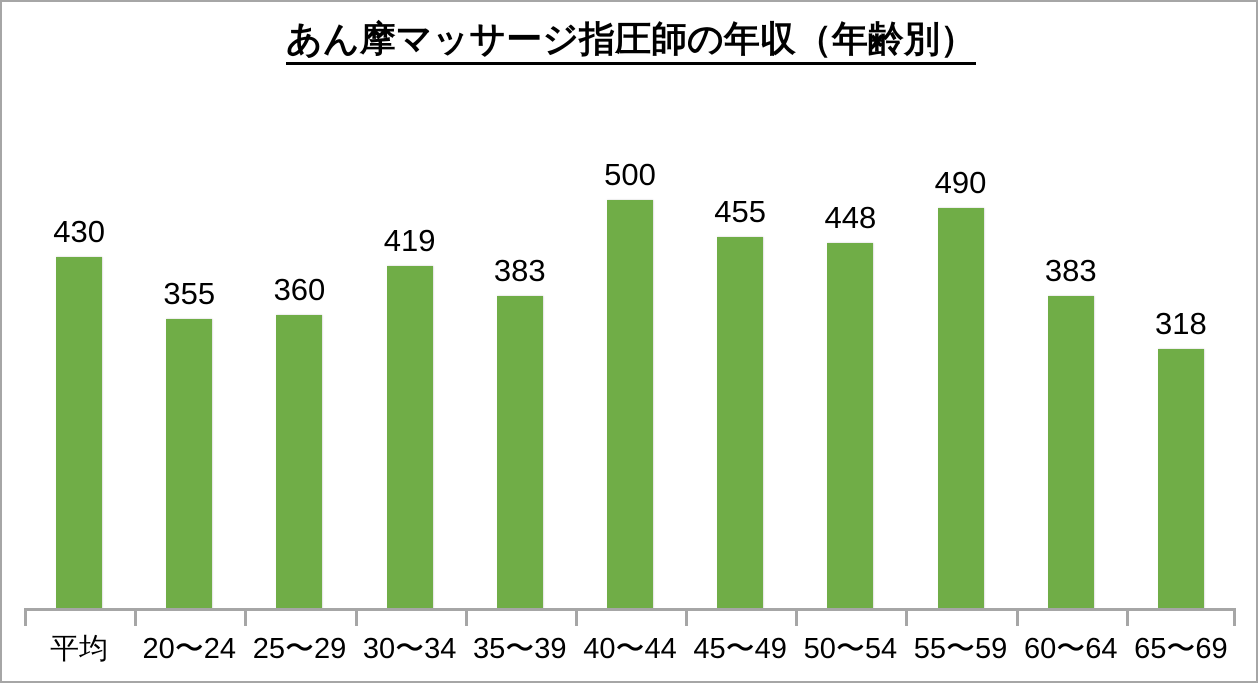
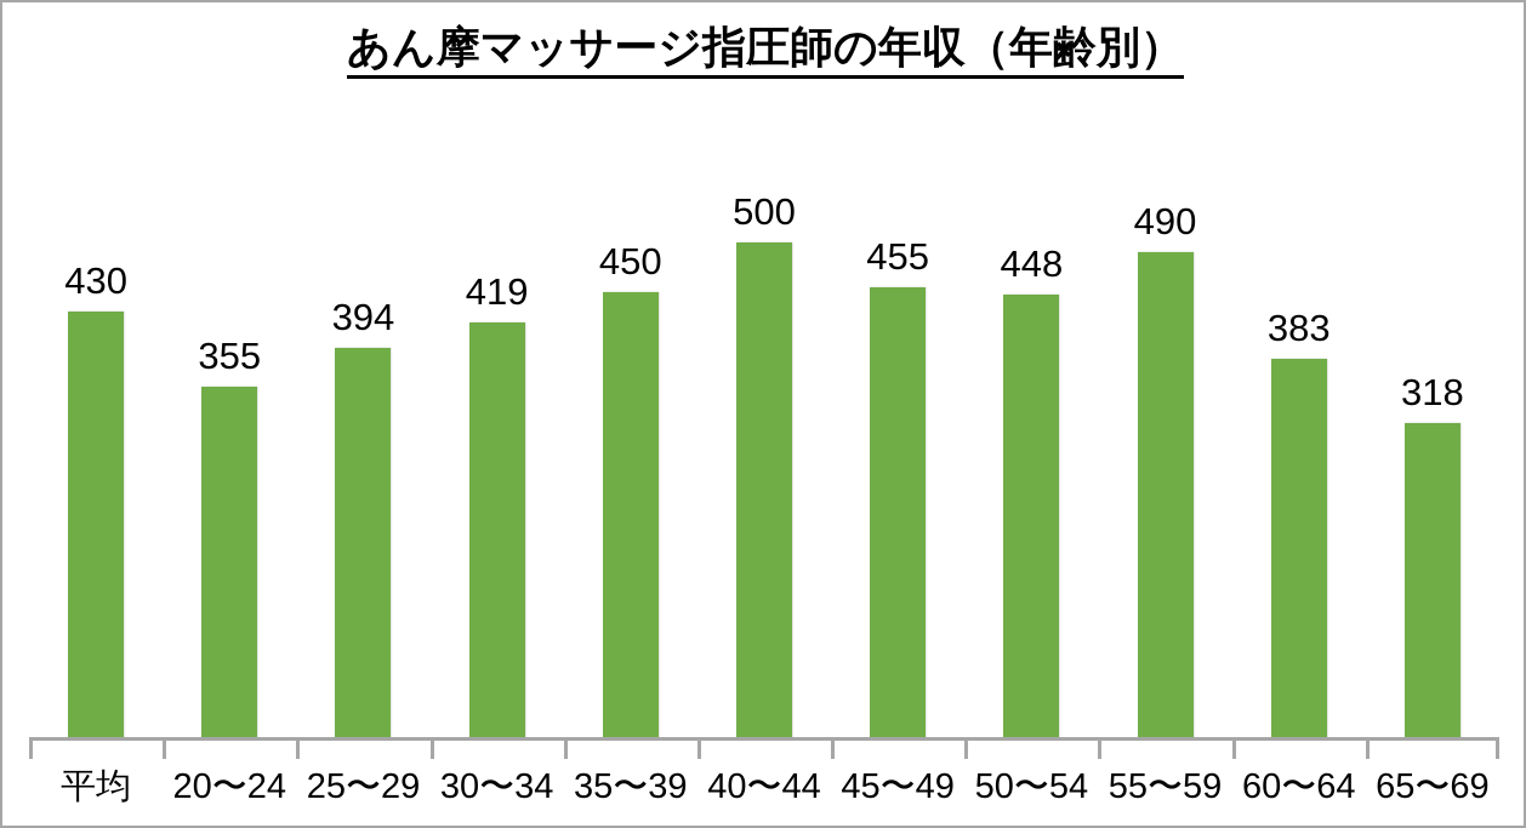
25〜29: 360 -> 394
35〜39: 383 -> 450
